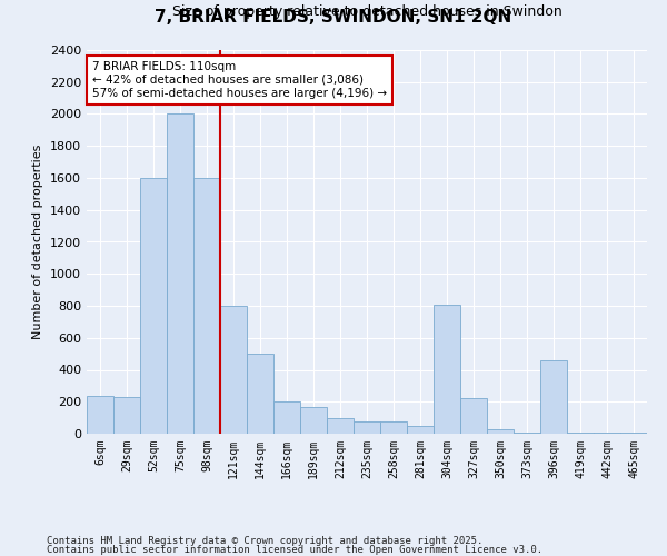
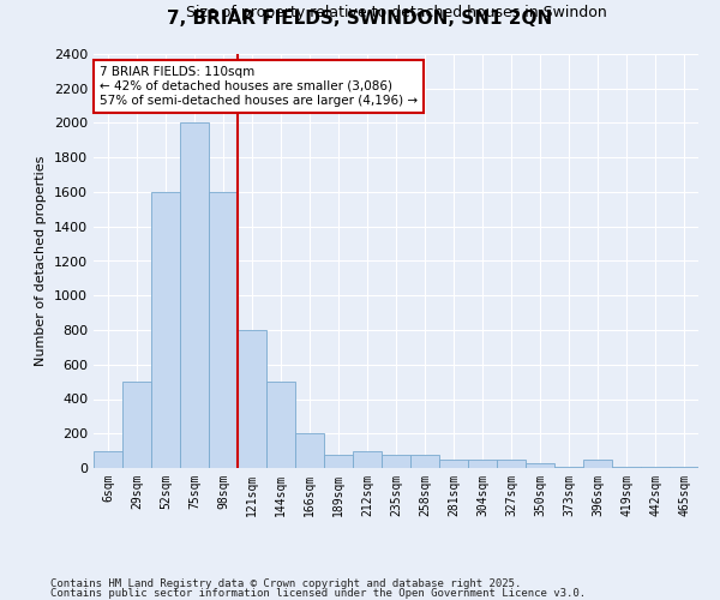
6sqm: 240 -> 100
29sqm: 230 -> 500
189sqm: 170 -> 80
304sqm: 810 -> 50
327sqm: 220 -> 50
396sqm: 460 -> 50
